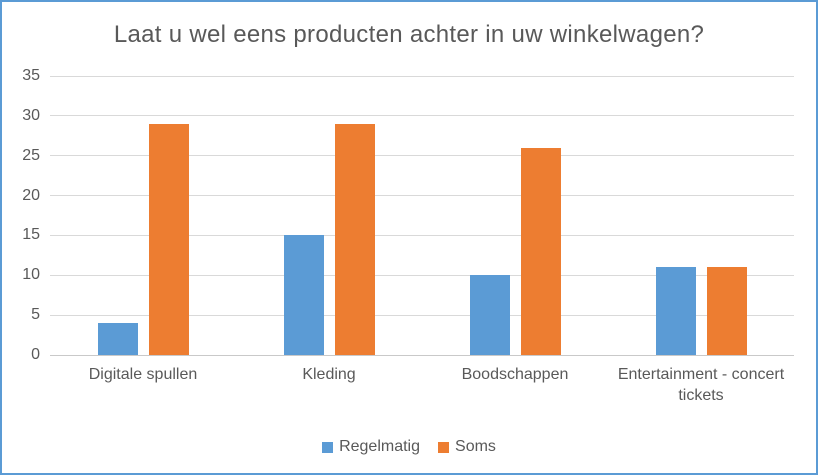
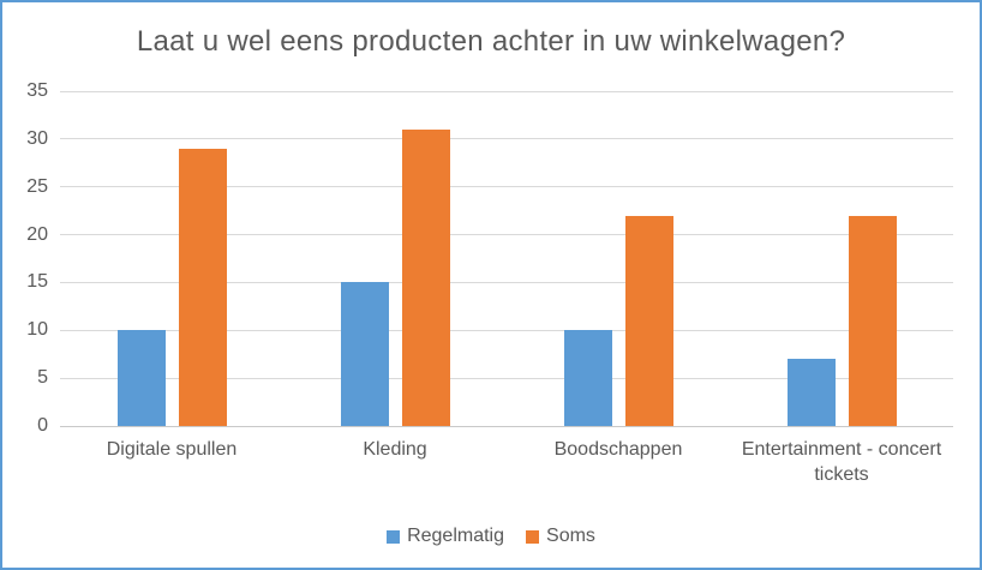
Regelmatig/Digitale spullen: 4 -> 10
Soms/Kleding: 29 -> 31
Soms/Boodschappen: 26 -> 22
Regelmatig/Entertainment - concert tickets: 11 -> 7
Soms/Entertainment - concert tickets: 11 -> 22
